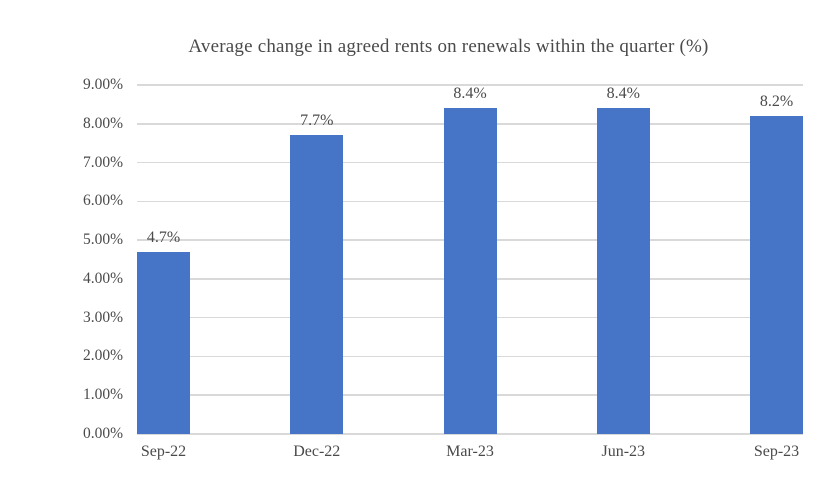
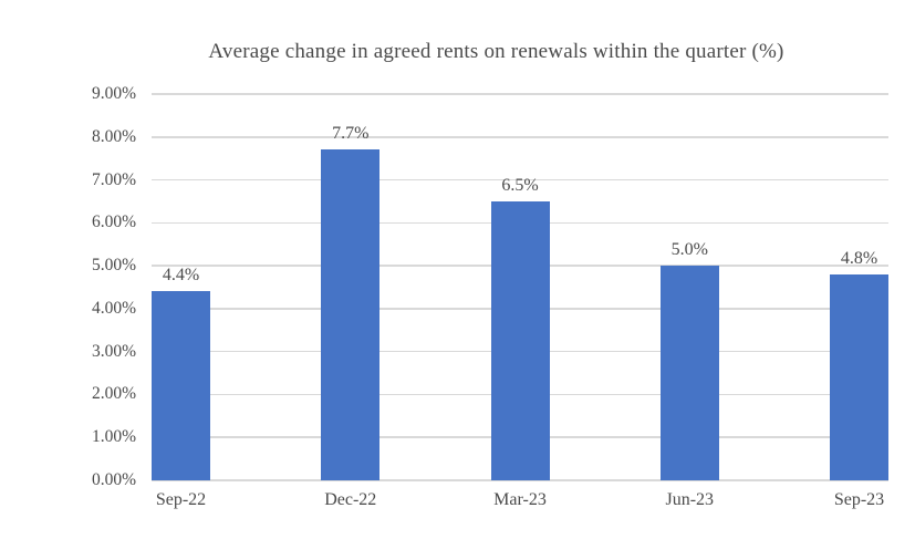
Sep-22: 4.7% -> 4.4%
Mar-23: 8.4% -> 6.5%
Jun-23: 8.4% -> 5.0%
Sep-23: 8.2% -> 4.8%
